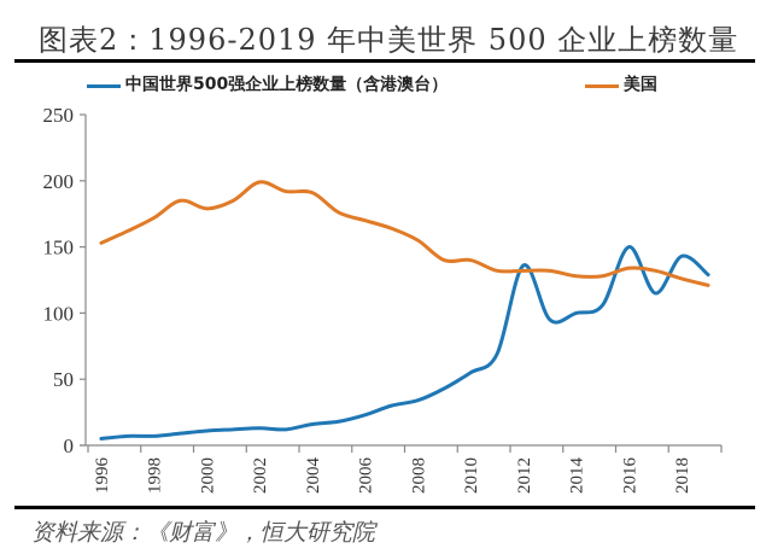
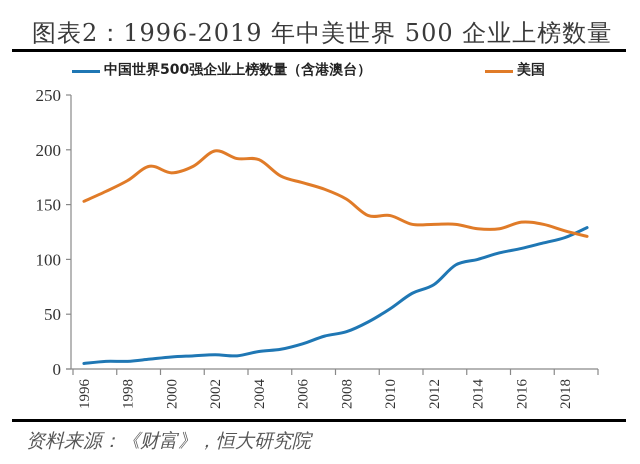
中国世界500强企业上榜数量（含港澳台）/2012: 136 -> 77
中国世界500强企业上榜数量（含港澳台）/2016: 150 -> 110
中国世界500强企业上榜数量（含港澳台）/2018: 143 -> 120
